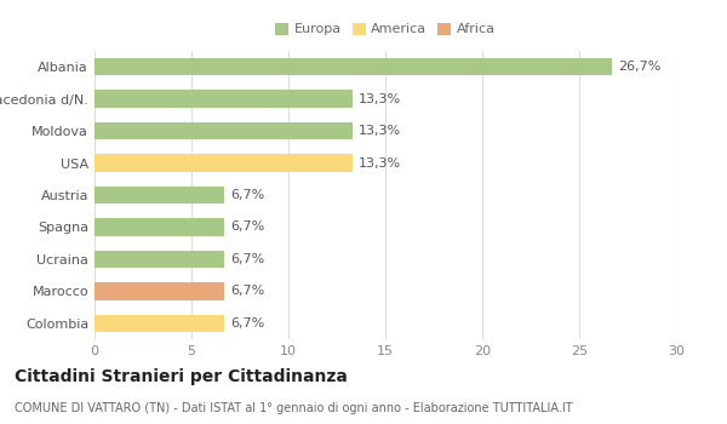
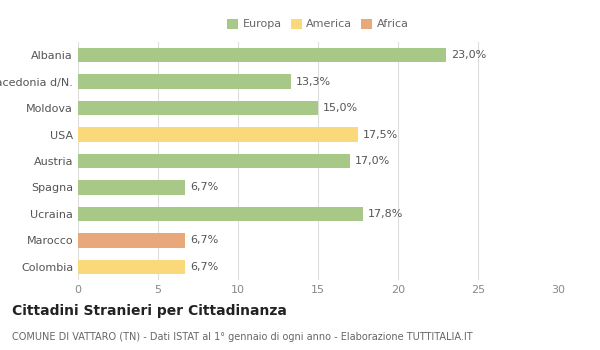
Albania: 26,7% -> 23,0%
Moldova: 13,3% -> 15,0%
USA: 13,3% -> 17,5%
Austria: 6,7% -> 17,0%
Ucraina: 6,7% -> 17,8%
